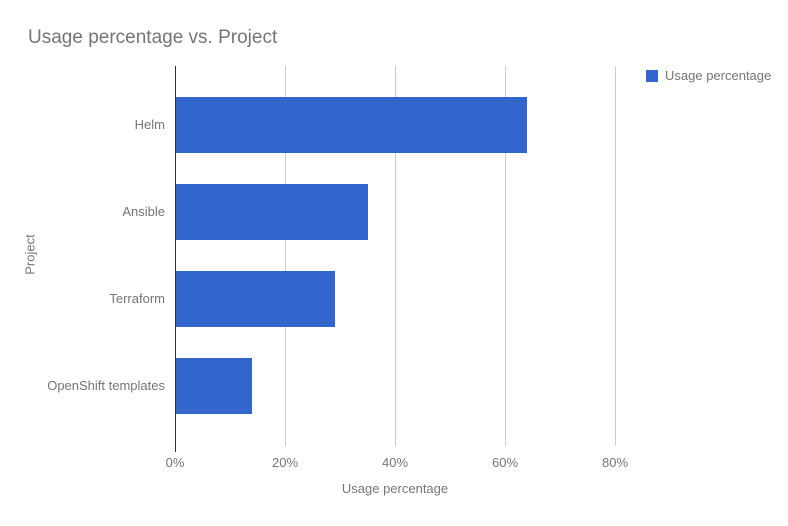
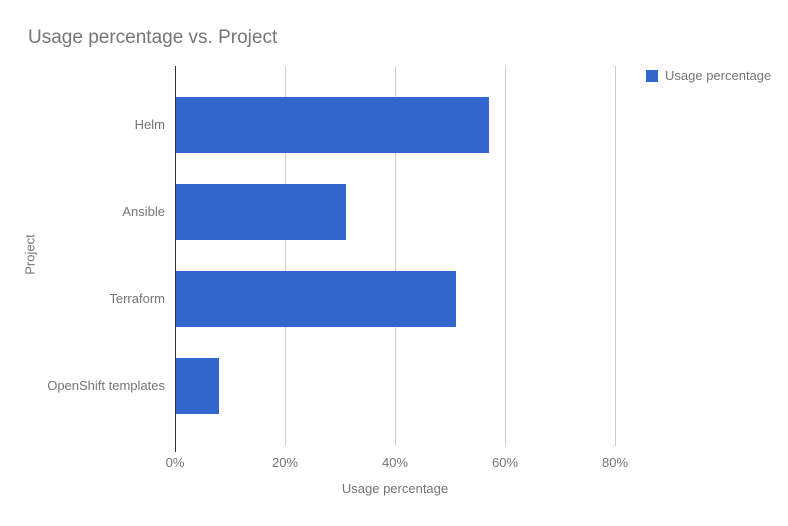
Helm: 64% -> 57%
Ansible: 35% -> 31%
Terraform: 29% -> 51%
OpenShift templates: 14% -> 8%
